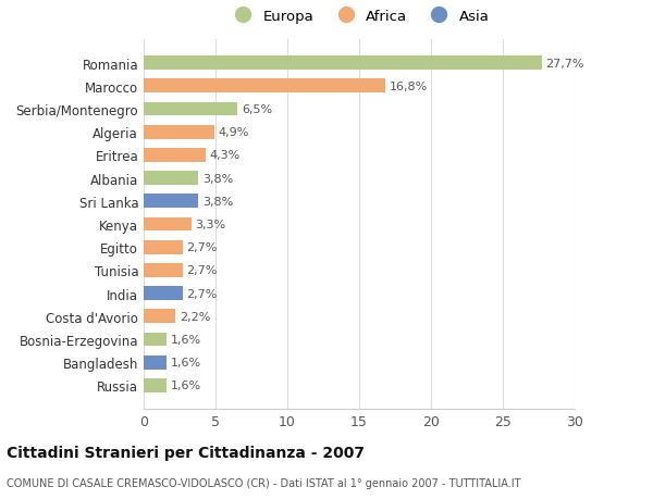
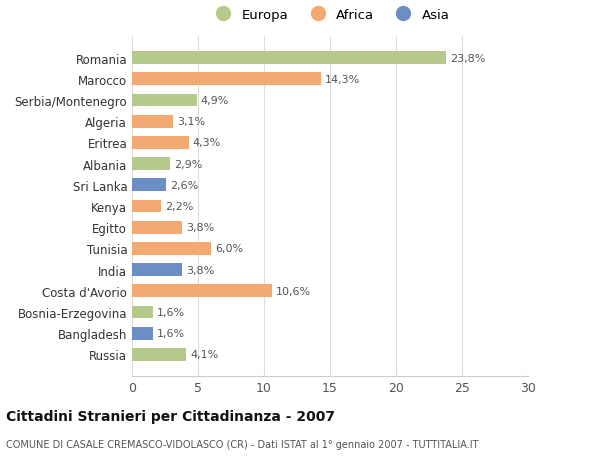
Romania: 27,7% -> 23,8%
Marocco: 16,8% -> 14,3%
Serbia/Montenegro: 6,5% -> 4,9%
Algeria: 4,9% -> 3,1%
Albania: 3,8% -> 2,9%
Sri Lanka: 3,8% -> 2,6%
Kenya: 3,3% -> 2,2%
Egitto: 2,7% -> 3,8%
Tunisia: 2,7% -> 6,0%
India: 2,7% -> 3,8%
Costa d'Avorio: 2,2% -> 10,6%
Russia: 1,6% -> 4,1%
